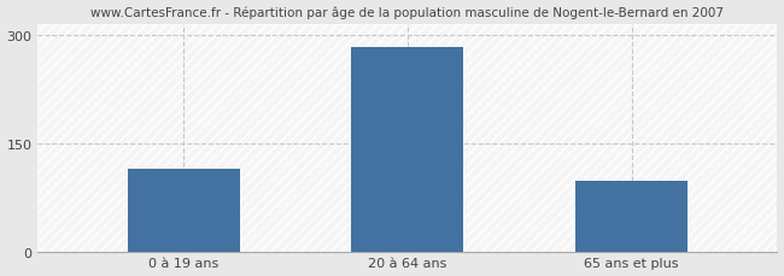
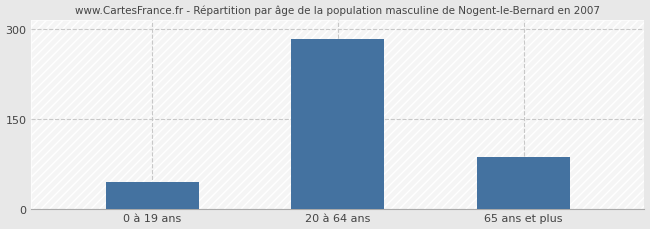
0 à 19 ans: 115 -> 44
65 ans et plus: 98 -> 86
